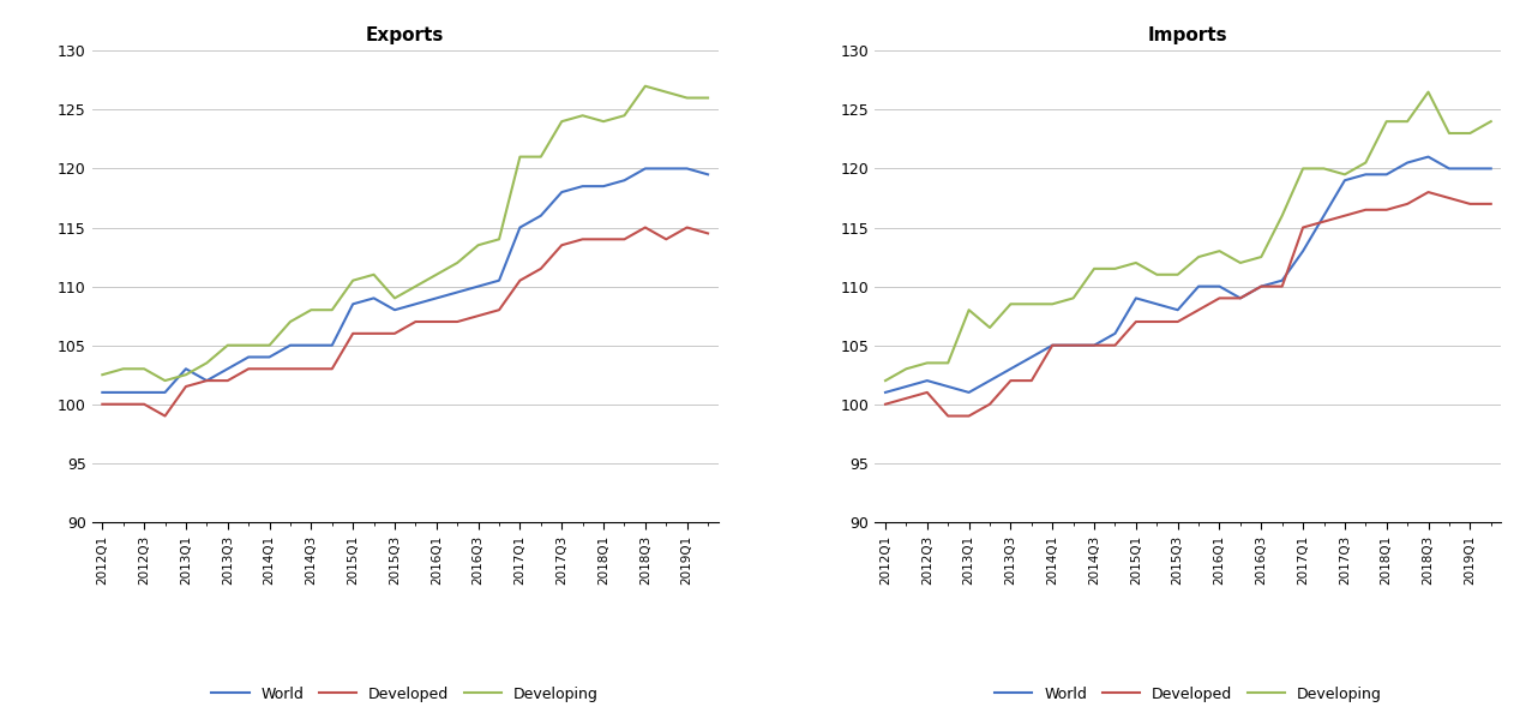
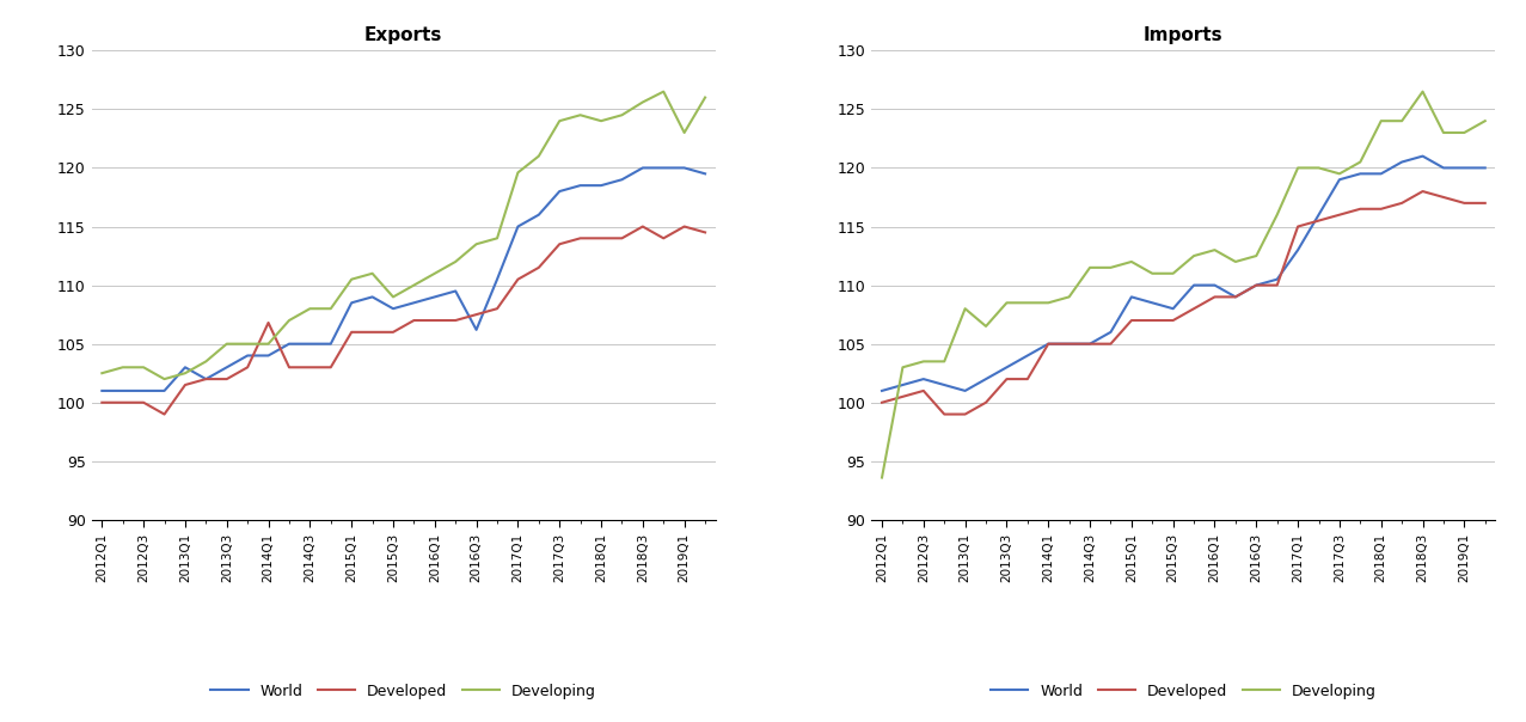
Exports/Developed/2014Q1: 103.0 -> 106.8
Exports/World/2016Q3: 110.0 -> 106.2
Exports/Developing/2017Q1: 121.0 -> 119.6
Exports/Developing/2018Q3: 127.0 -> 125.6
Exports/Developing/2019Q1: 126.0 -> 123.0
Imports/Developing/2012Q1: 102.0 -> 93.6
